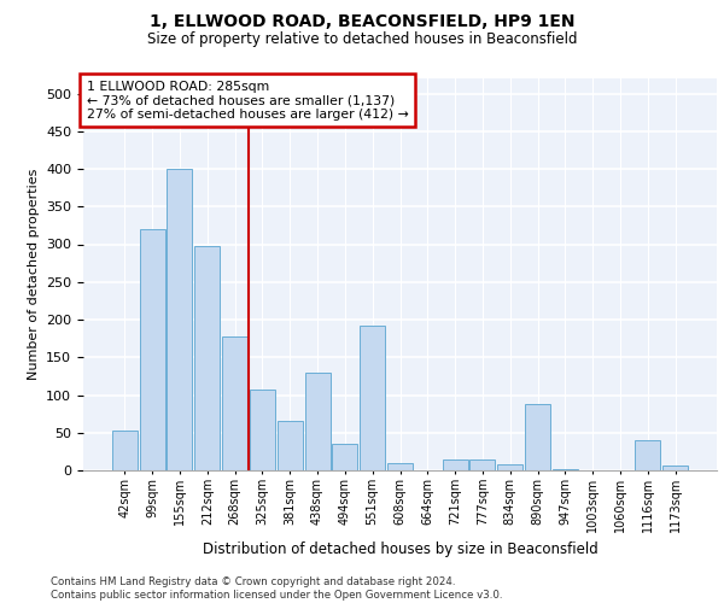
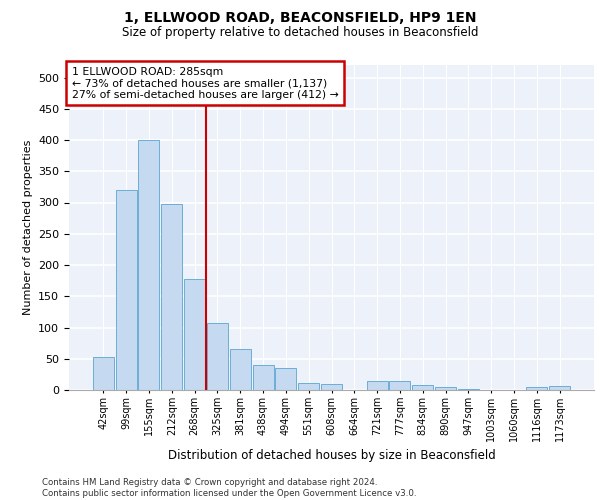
438sqm: 130 -> 40
551sqm: 192 -> 11
890sqm: 88 -> 5
1116sqm: 40 -> 5
